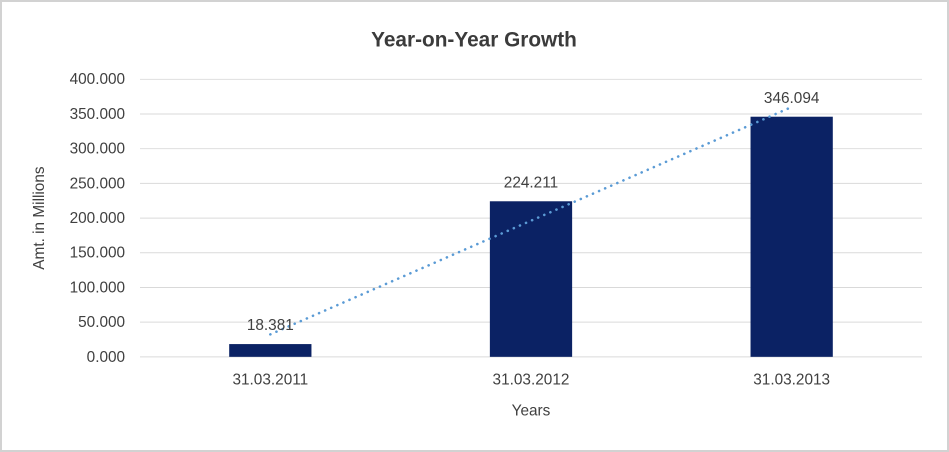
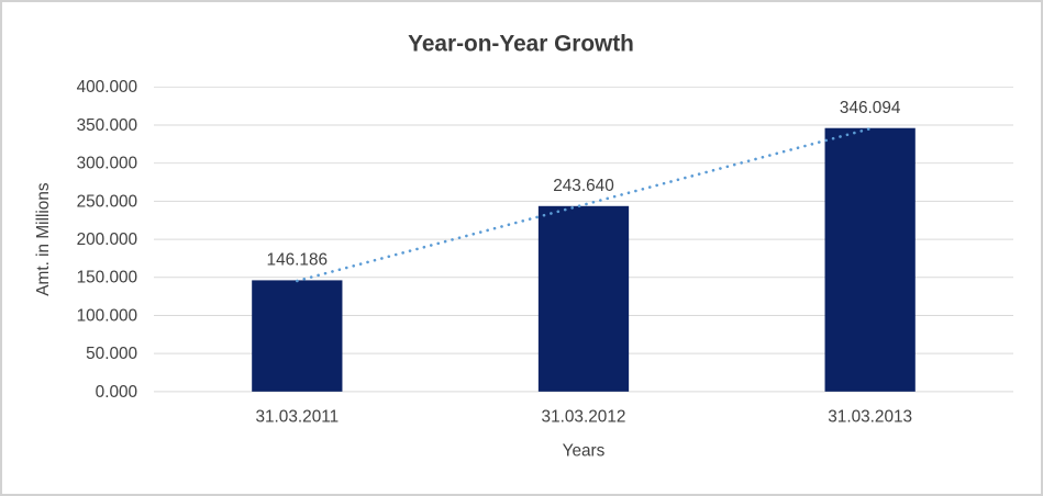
31.03.2011: 18.381 -> 146.186
31.03.2012: 224.211 -> 243.640
